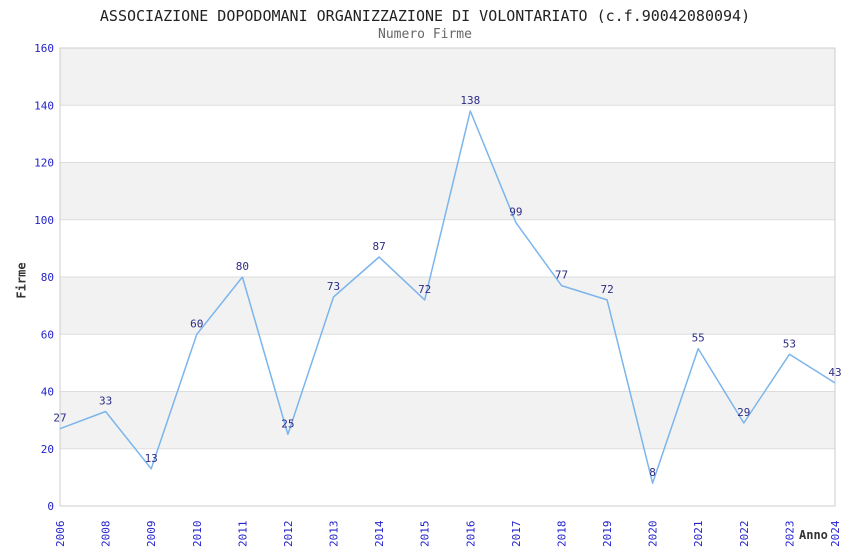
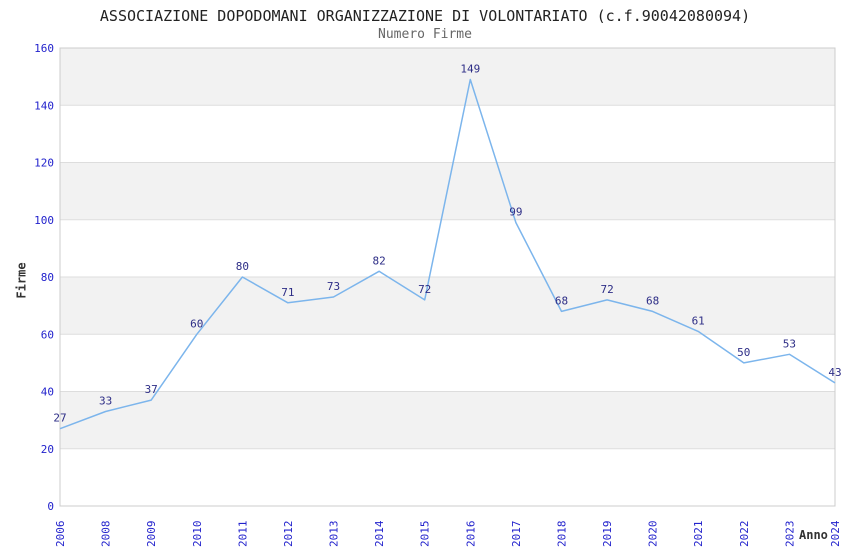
2009: 13 -> 37
2012: 25 -> 71
2014: 87 -> 82
2016: 138 -> 149
2018: 77 -> 68
2020: 8 -> 68
2021: 55 -> 61
2022: 29 -> 50
